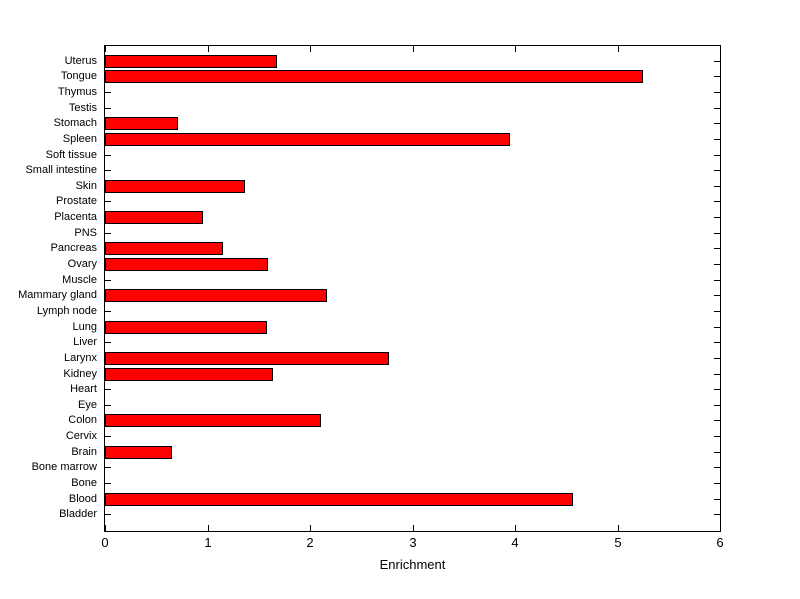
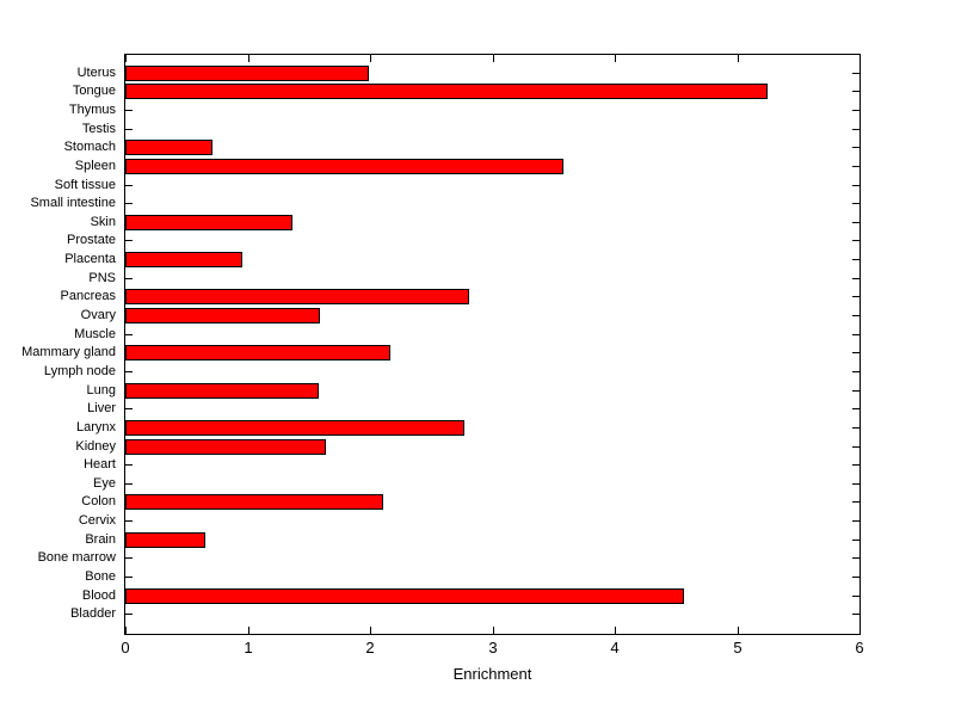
Uterus: 1.68 -> 1.99
Spleen: 3.95 -> 3.58
Pancreas: 1.15 -> 2.81
